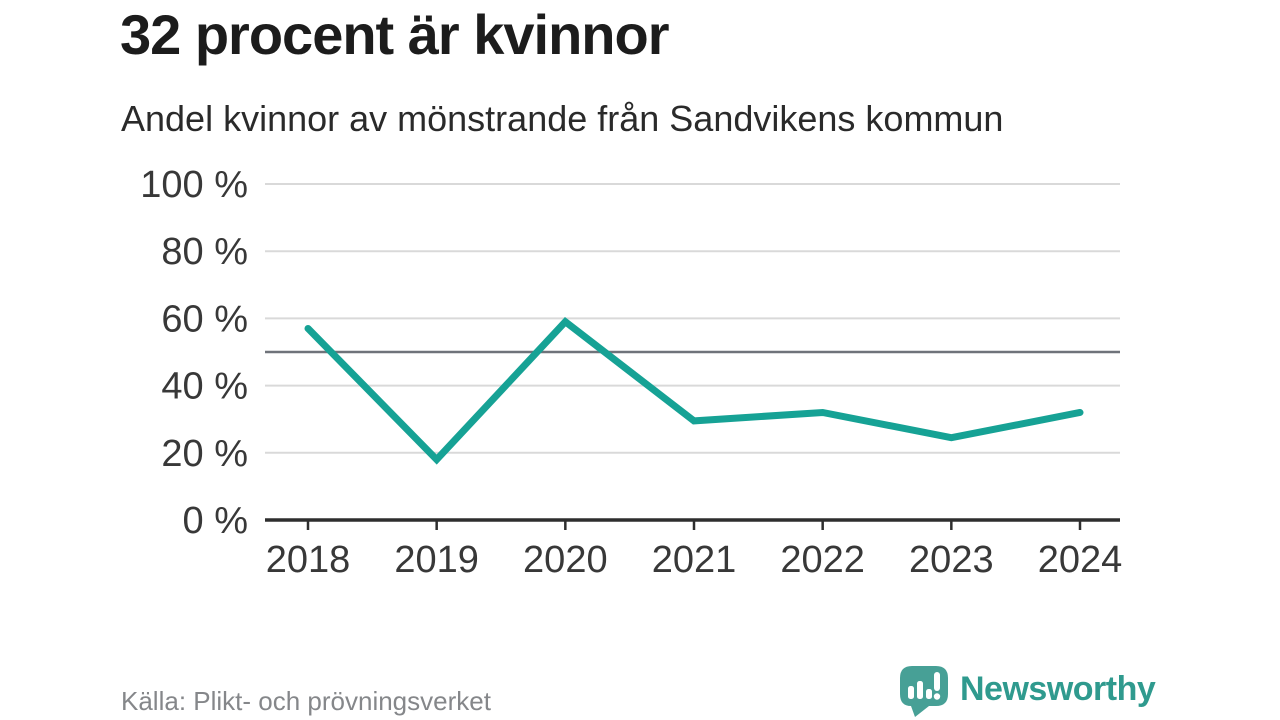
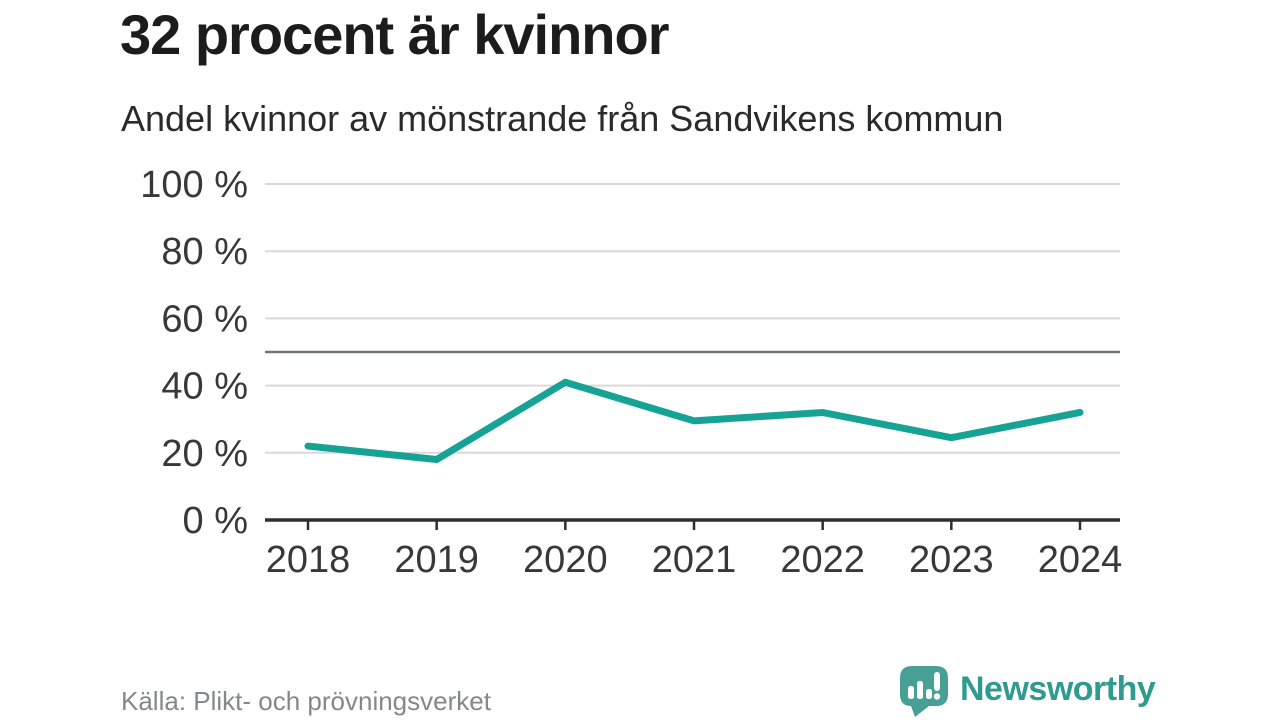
2018: 57% -> 22%
2020: 59% -> 41%
